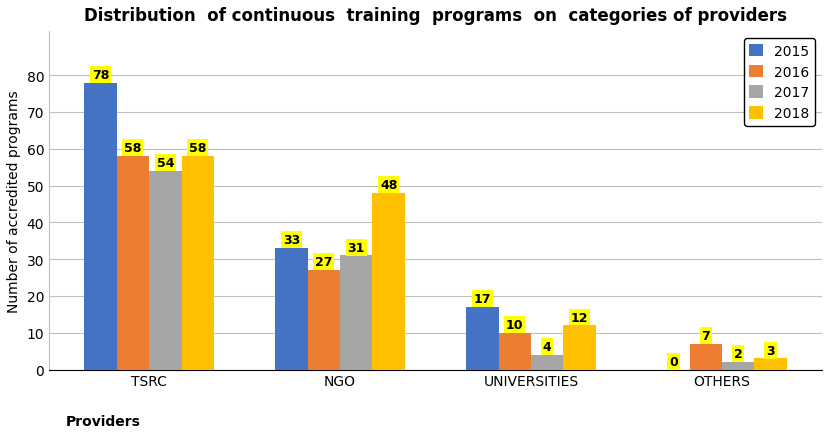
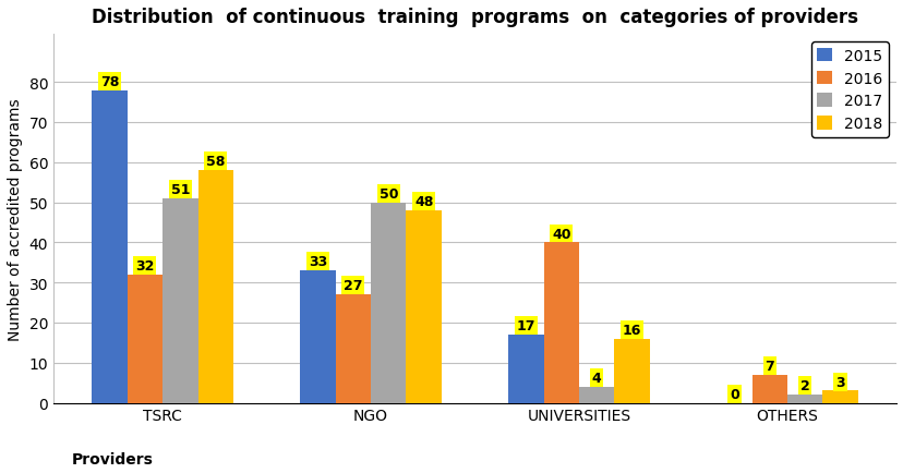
2016/TSRC: 58 -> 32
2017/TSRC: 54 -> 51
2017/NGO: 31 -> 50
2016/UNIVERSITIES: 10 -> 40
2018/UNIVERSITIES: 12 -> 16
